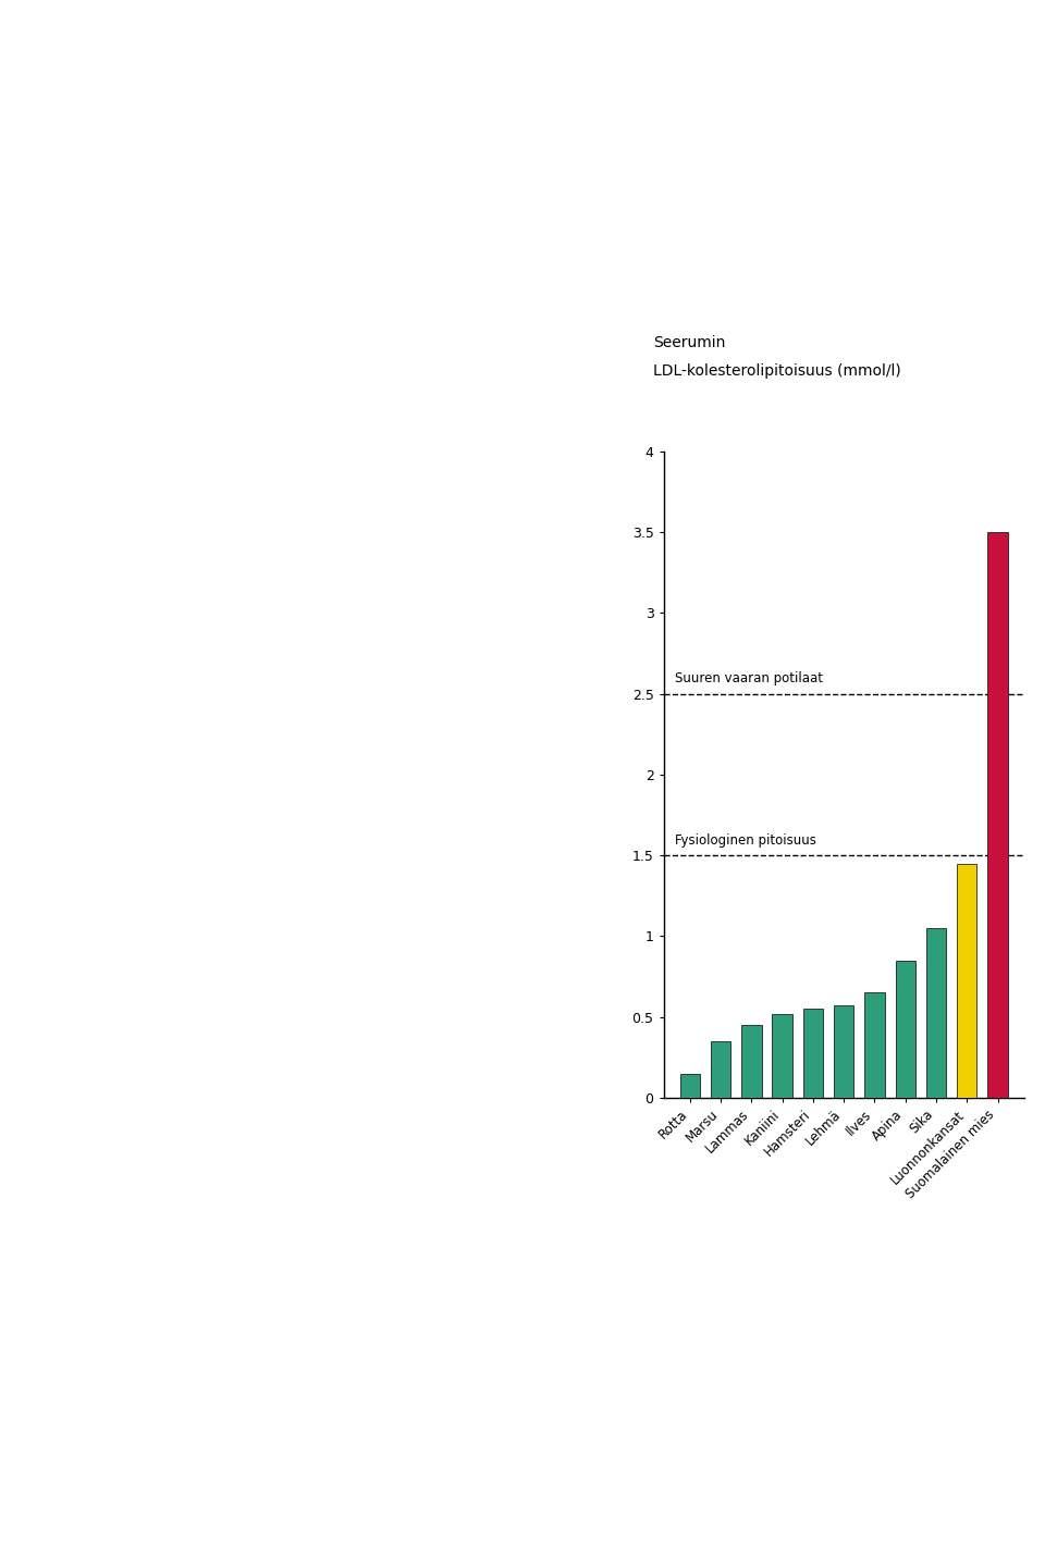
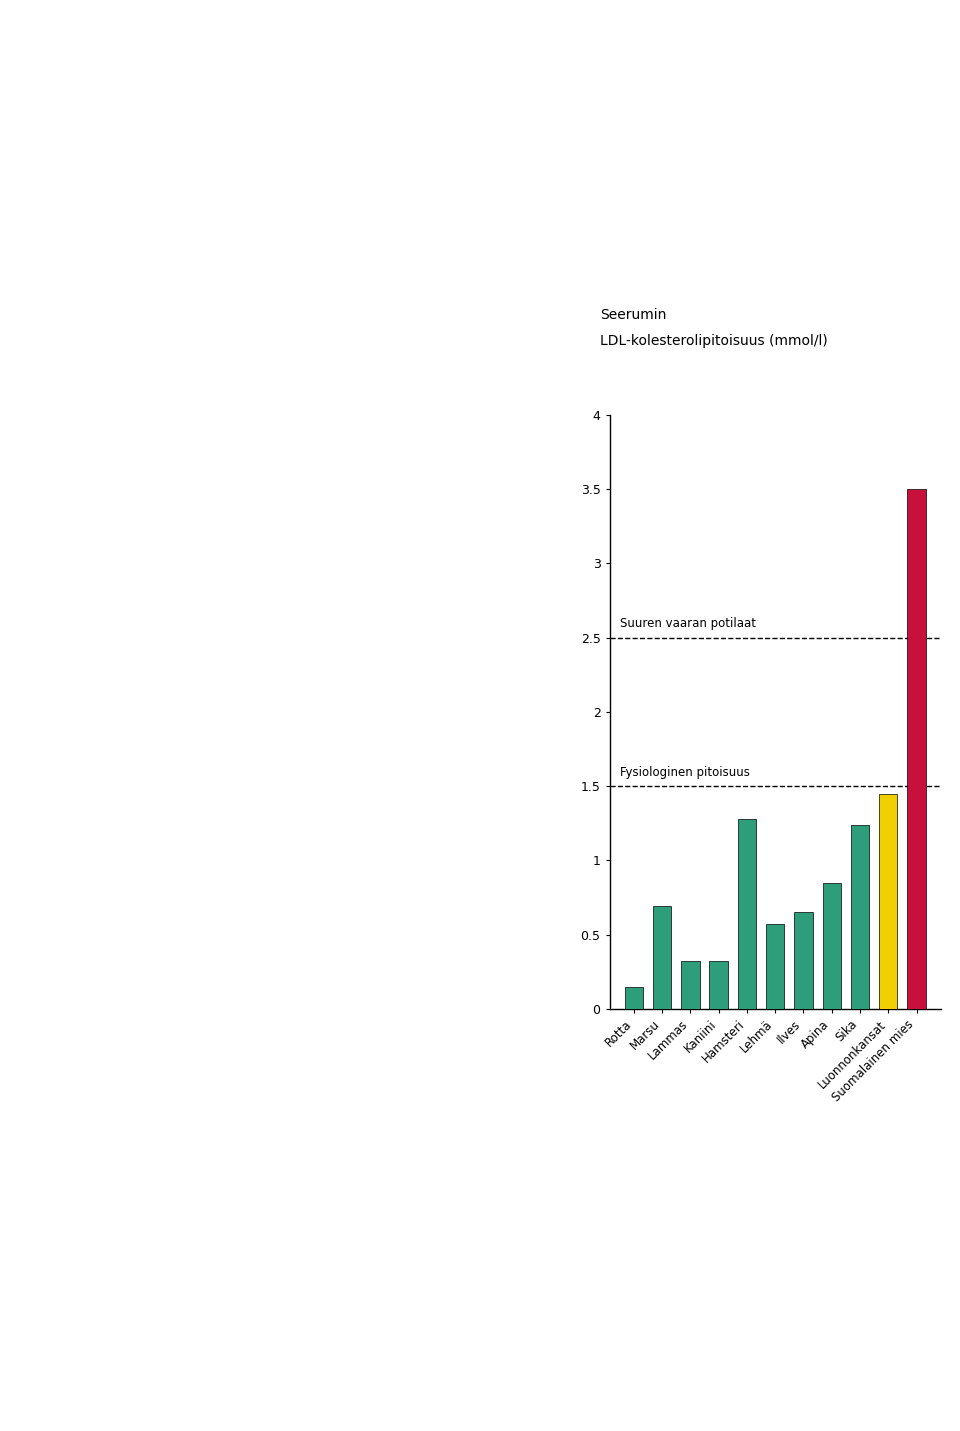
Marsu: 0.35 -> 0.69
Lammas: 0.45 -> 0.32
Kaniini: 0.52 -> 0.32
Hamsteri: 0.55 -> 1.28
Sika: 1.05 -> 1.24
